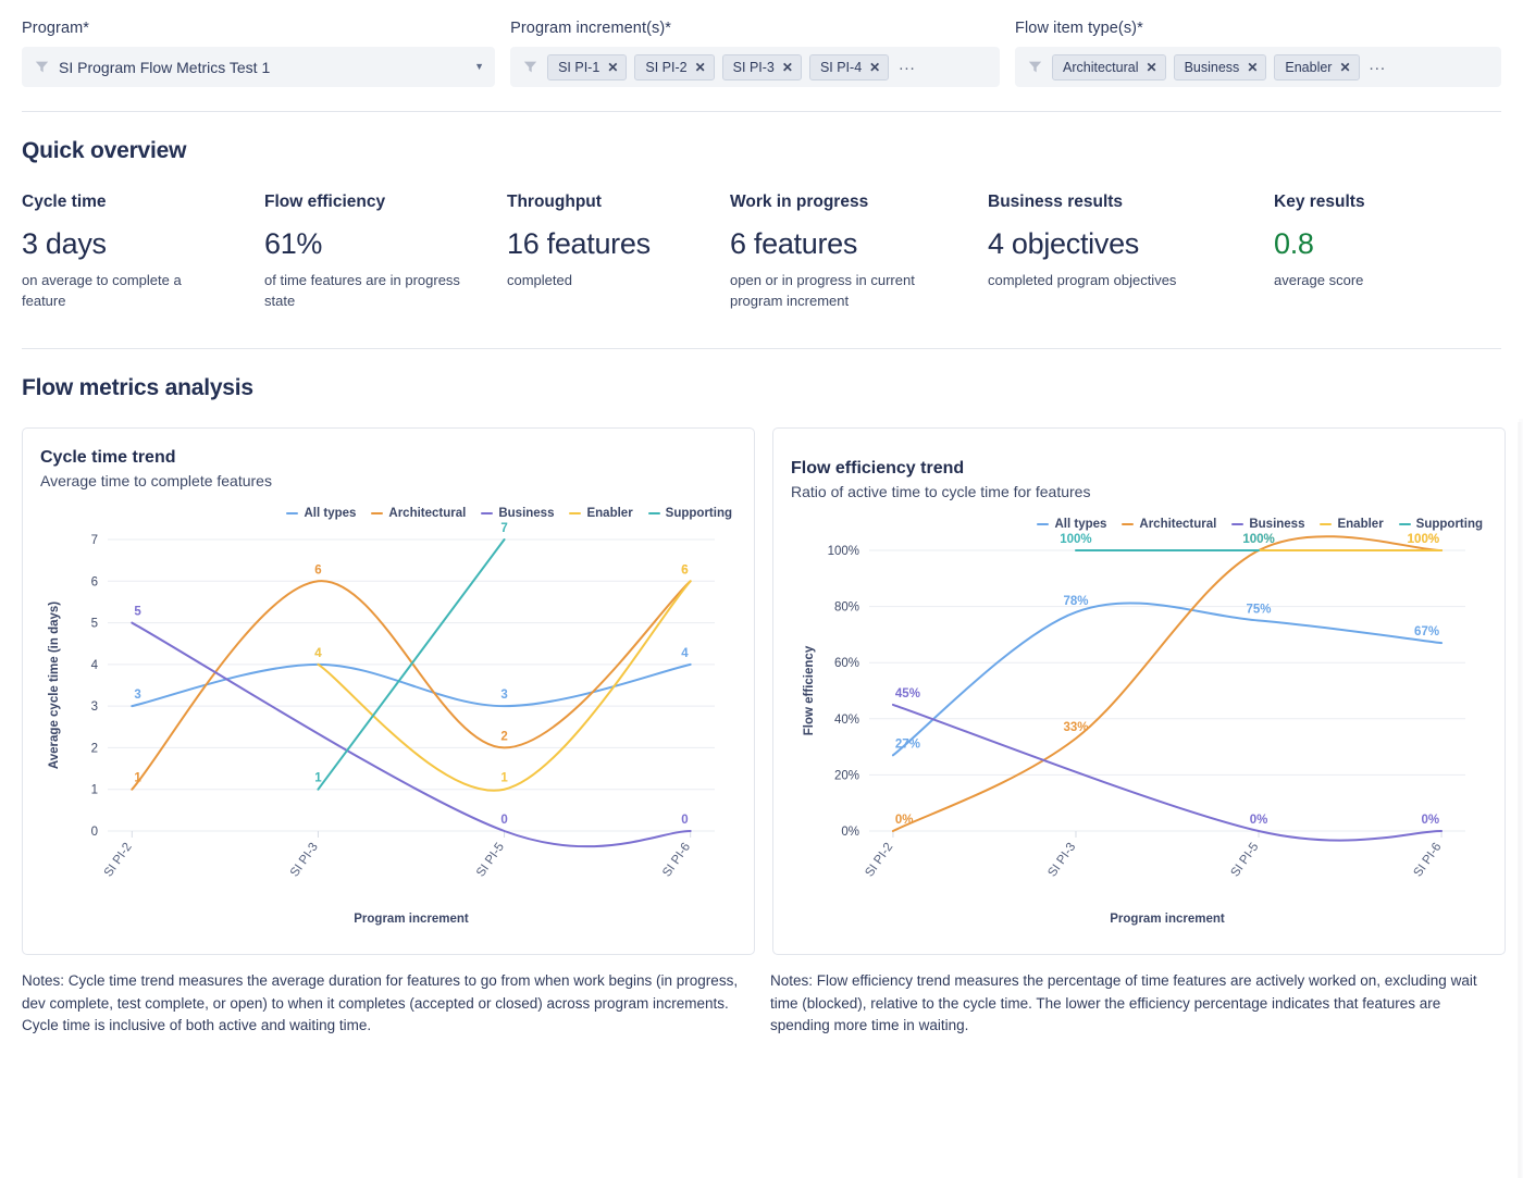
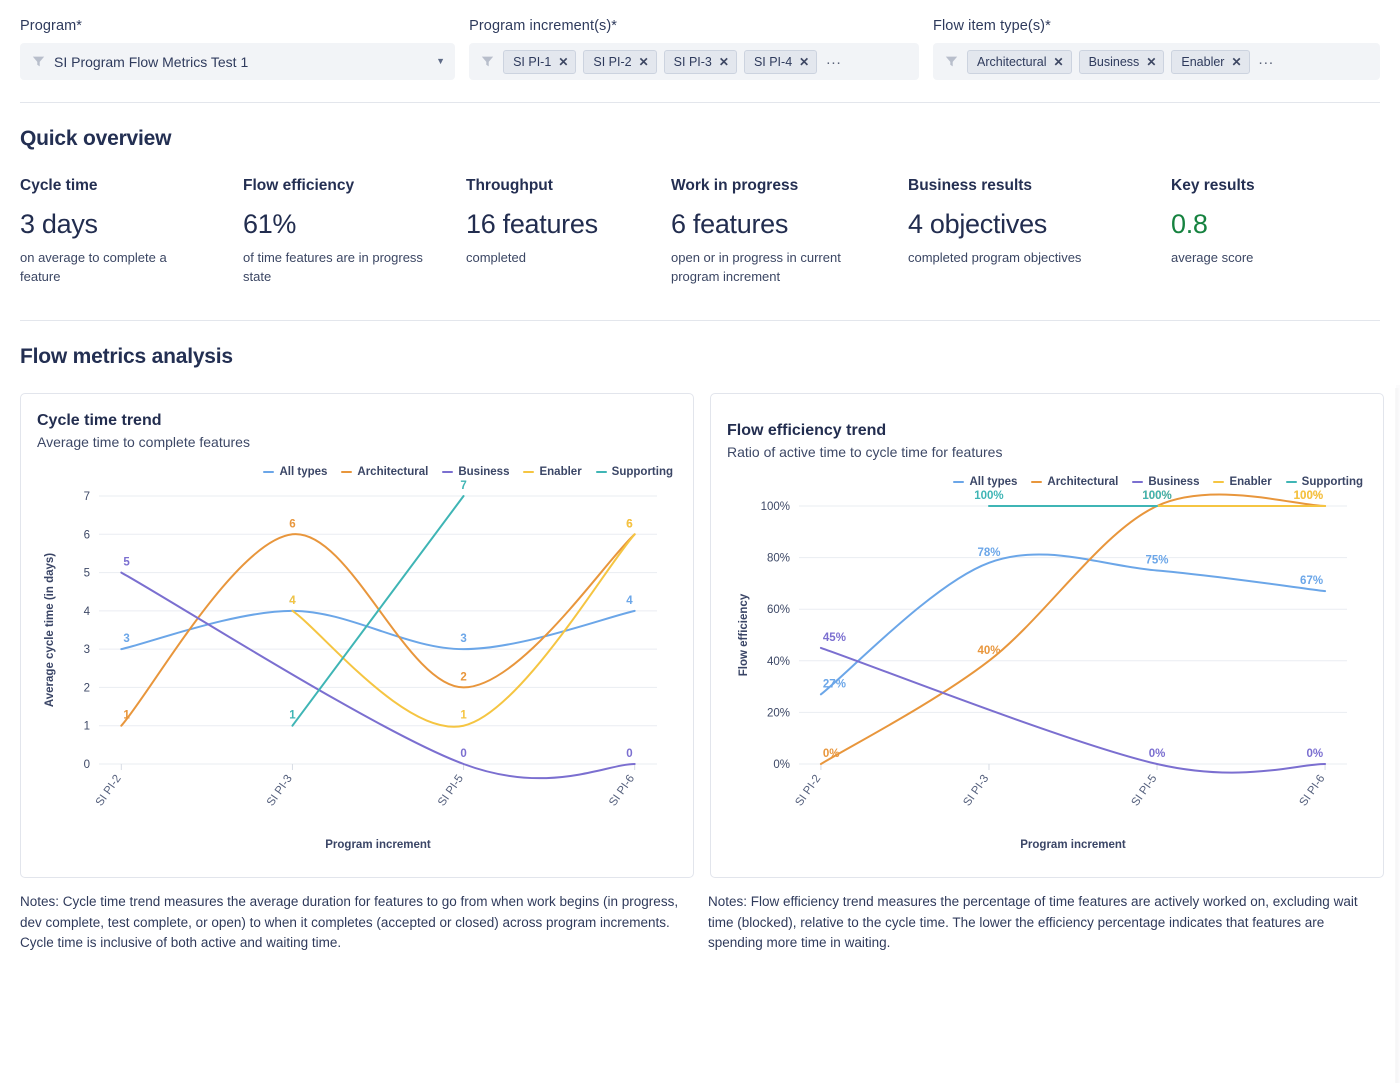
Flow efficiency trend/Architectural/SI PI-3: 33% -> 40%
